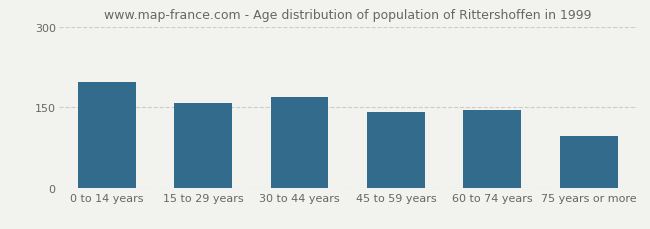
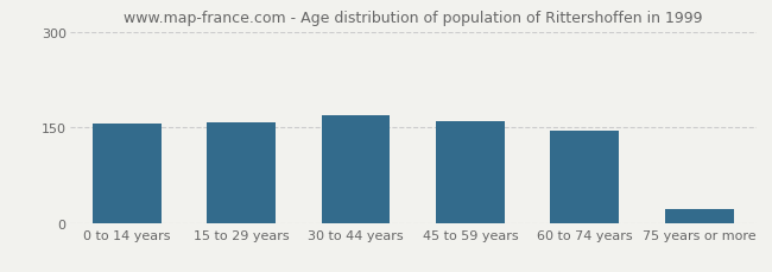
0 to 14 years: 196 -> 155
45 to 59 years: 140 -> 160
75 years or more: 96 -> 22
